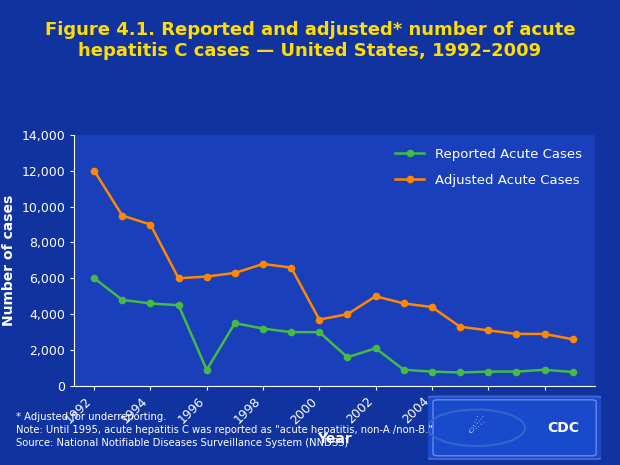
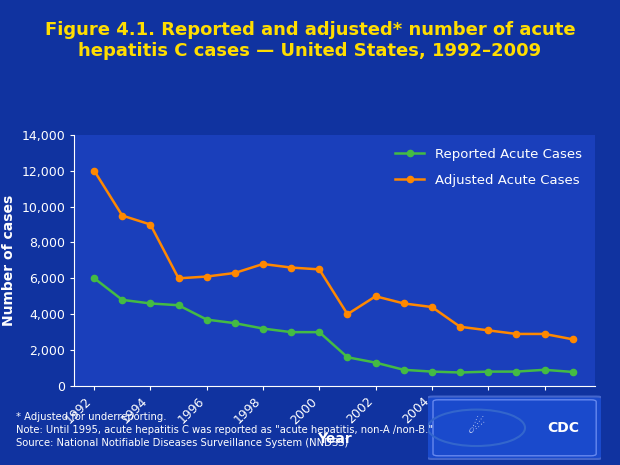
Reported Acute Cases/1996: 900 -> 3,700
Adjusted Acute Cases/2000: 3,700 -> 6,500
Reported Acute Cases/2002: 2,100 -> 1,300
